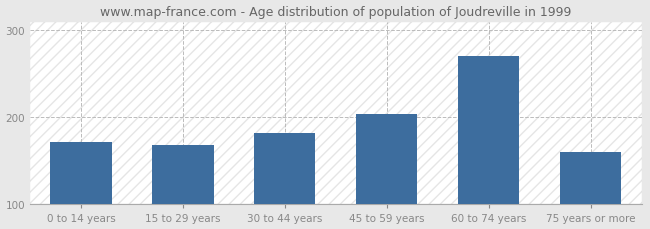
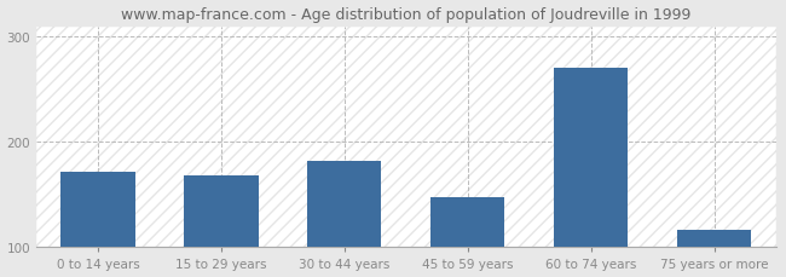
45 to 59 years: 204 -> 148
75 years or more: 160 -> 117
